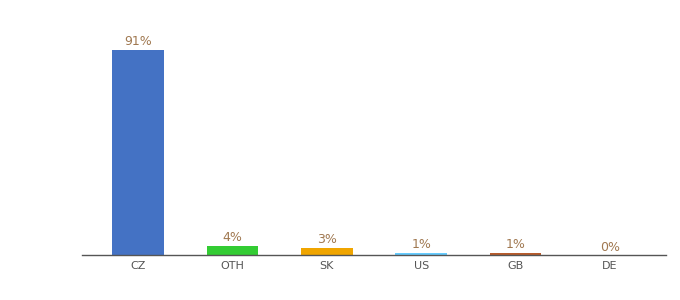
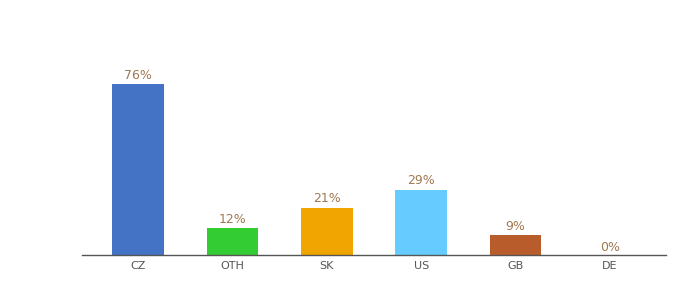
CZ: 91% -> 76%
OTH: 4% -> 12%
SK: 3% -> 21%
US: 1% -> 29%
GB: 1% -> 9%
